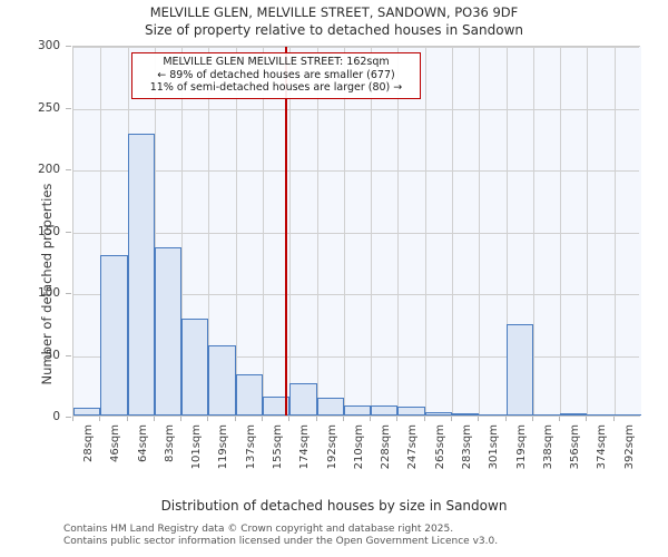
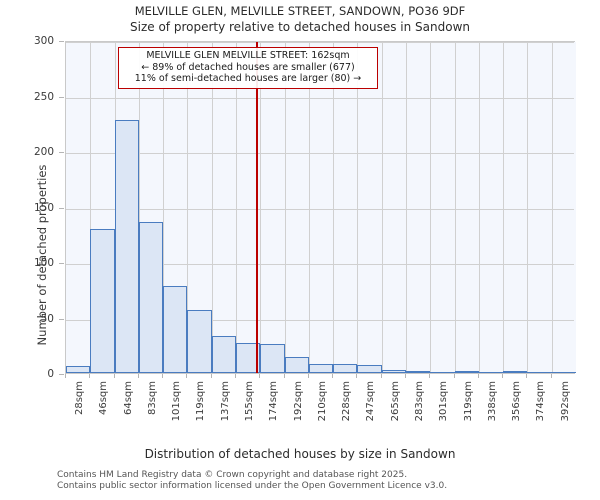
155sqm: 15 -> 27
319sqm: 74 -> 1
